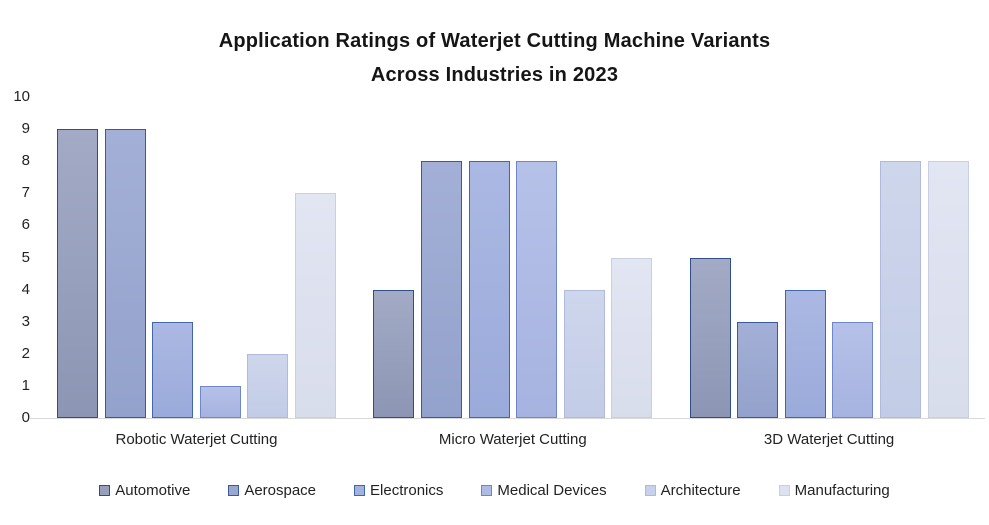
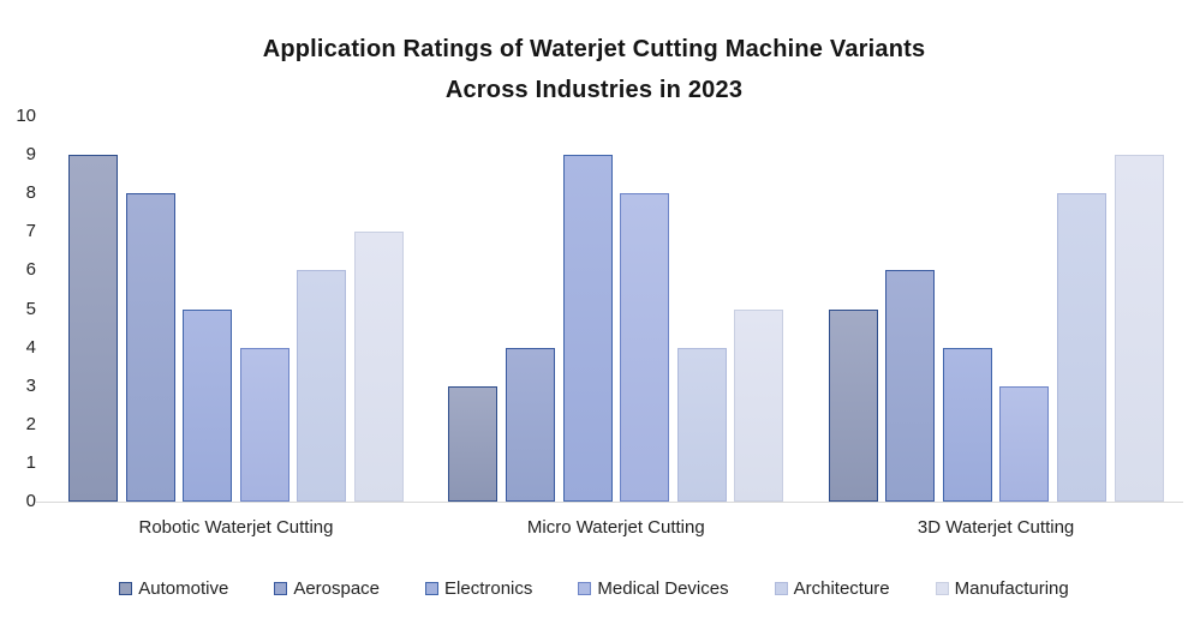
Aerospace/Robotic Waterjet Cutting: 9 -> 8
Electronics/Robotic Waterjet Cutting: 3 -> 5
Medical Devices/Robotic Waterjet Cutting: 1 -> 4
Architecture/Robotic Waterjet Cutting: 2 -> 6
Automotive/Micro Waterjet Cutting: 4 -> 3
Aerospace/Micro Waterjet Cutting: 8 -> 4
Electronics/Micro Waterjet Cutting: 8 -> 9
Aerospace/3D Waterjet Cutting: 3 -> 6
Manufacturing/3D Waterjet Cutting: 8 -> 9
